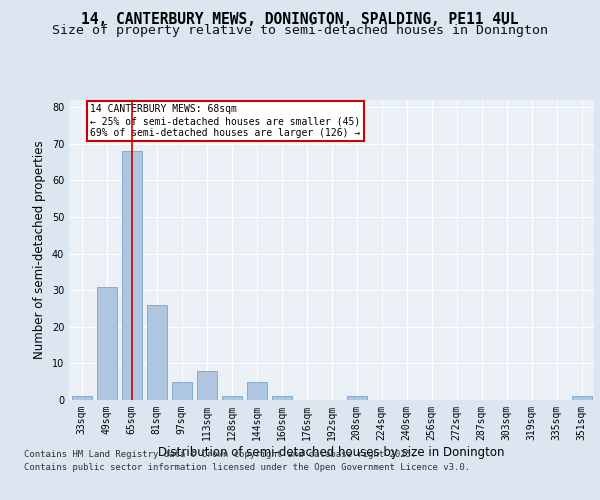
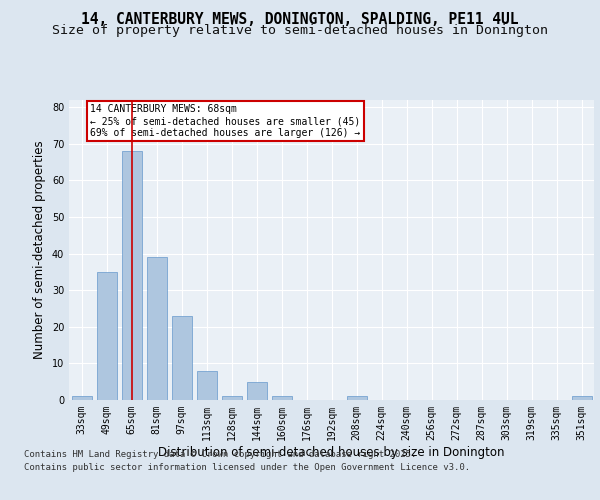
49sqm: 31 -> 35
81sqm: 26 -> 39
97sqm: 5 -> 23
